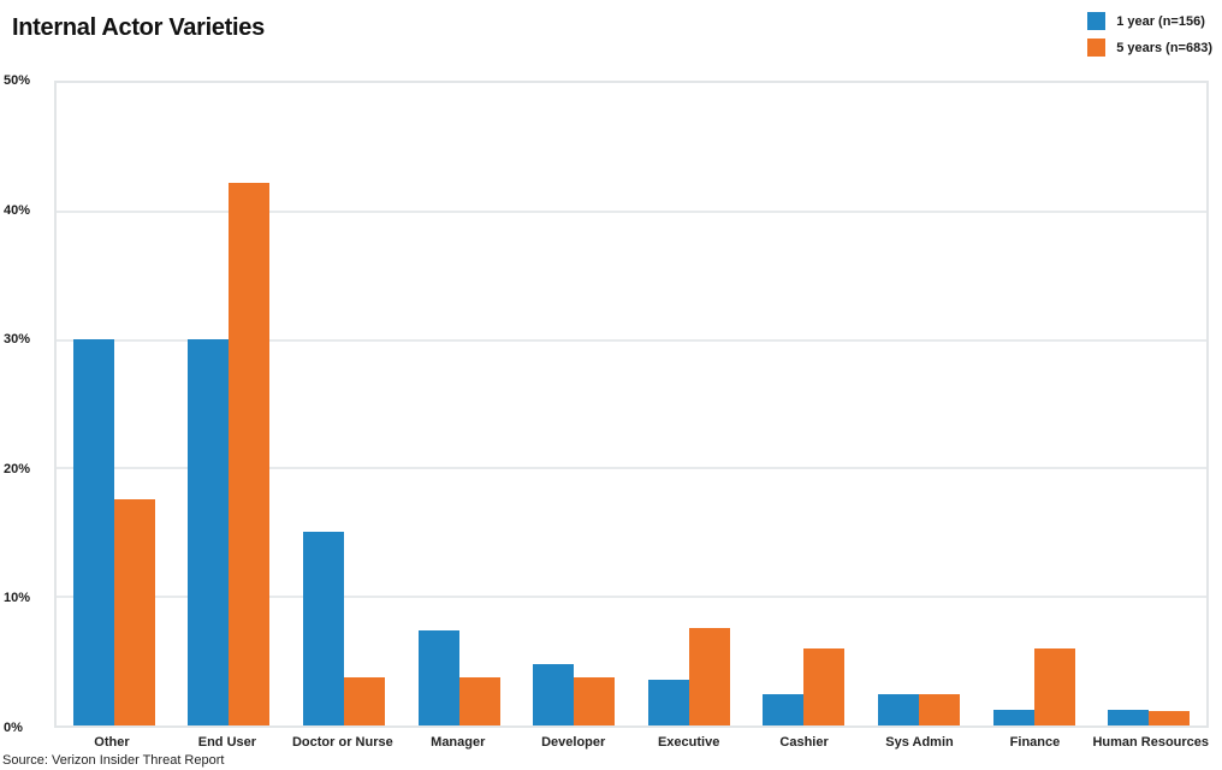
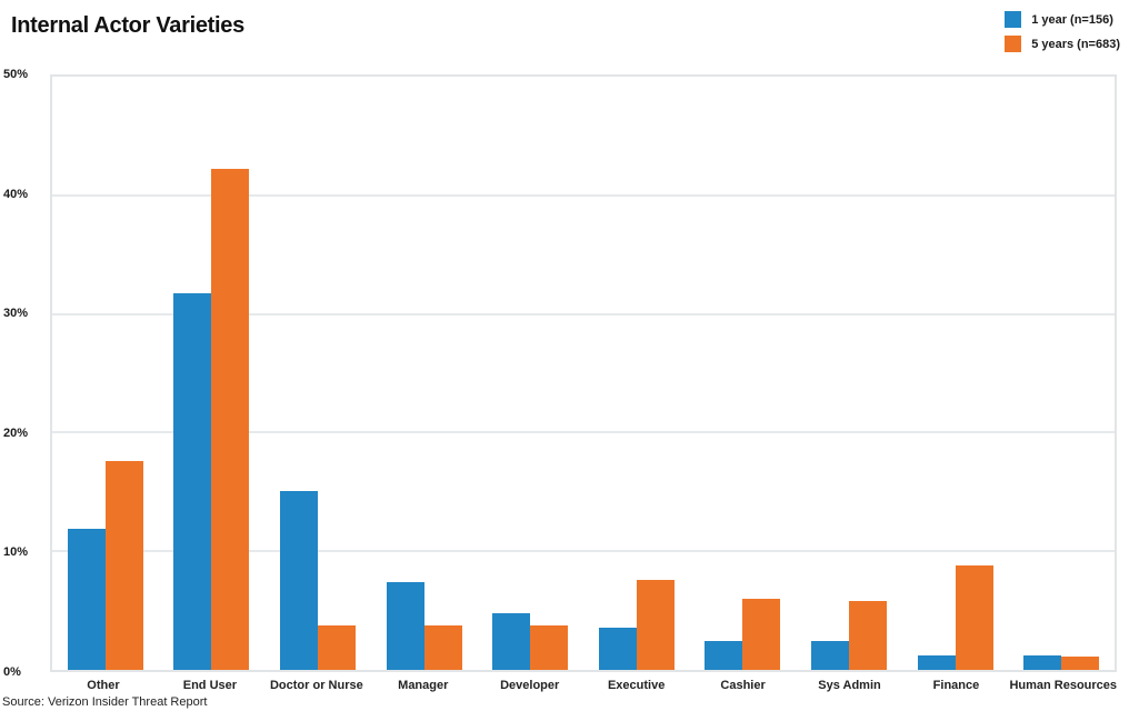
1 year (n=156)/Other: 30.1% -> 11.9%
1 year (n=156)/End User: 30.1% -> 31.7%
5 years (n=683)/Sys Admin: 2.4% -> 5.8%
5 years (n=683)/Finance: 6.0% -> 8.8%
